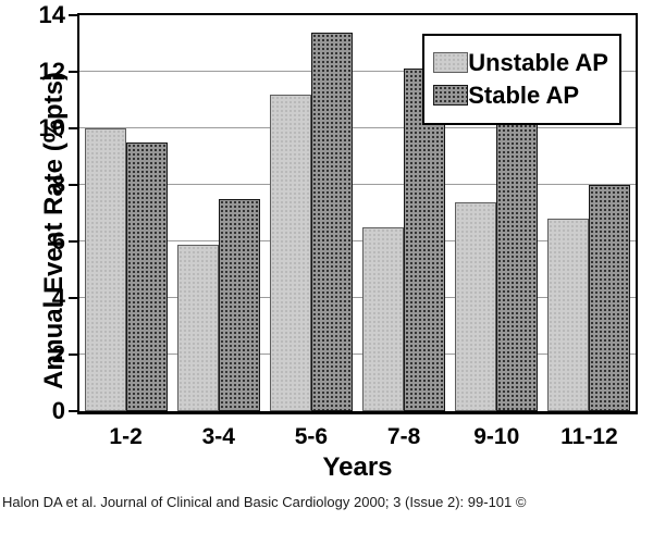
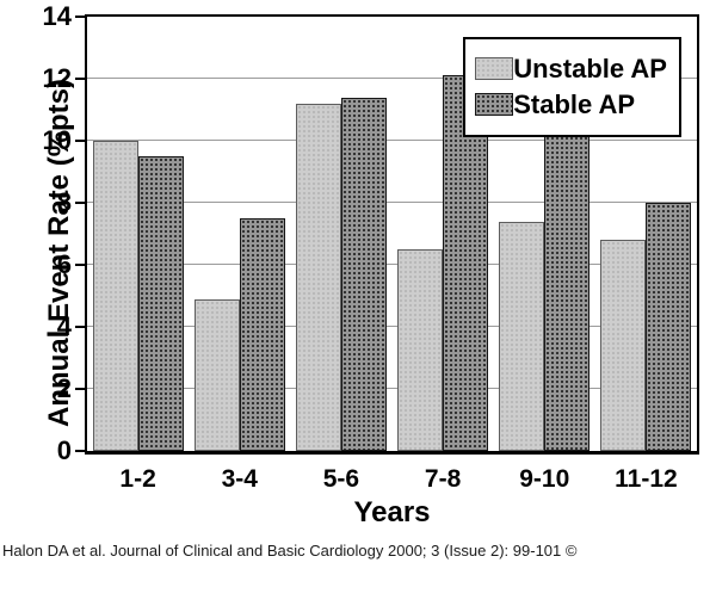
Unstable AP/3-4: 5.9 -> 4.9
Stable AP/5-6: 13.4 -> 11.4
